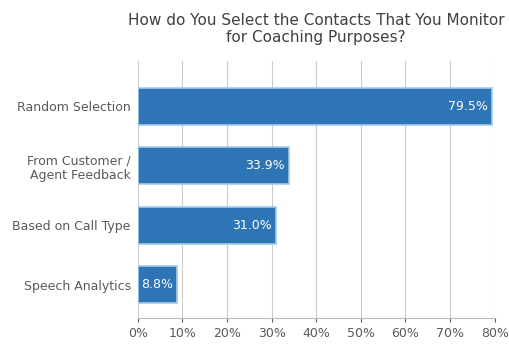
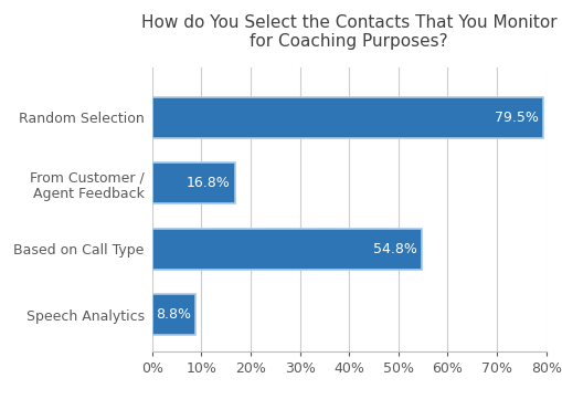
From Customer / Agent Feedback: 33.9% -> 16.8%
Based on Call Type: 31.0% -> 54.8%
